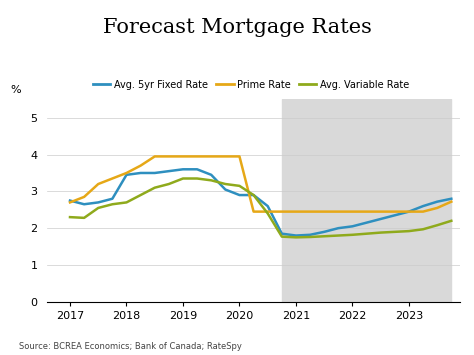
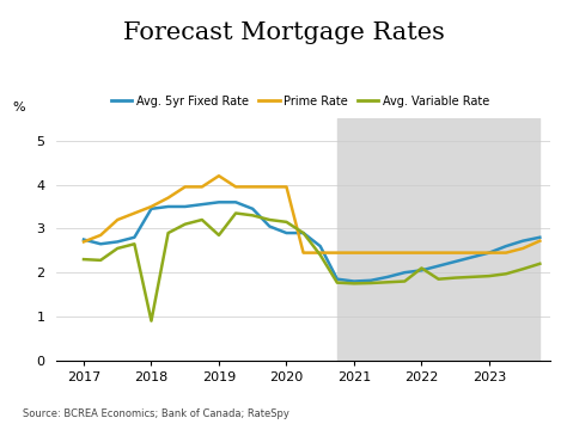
Avg. Variable Rate/2018: 2.70 -> 0.90
Prime Rate/2019: 3.95 -> 4.20
Avg. Variable Rate/2019: 3.35 -> 2.85
Avg. Variable Rate/2022: 1.82 -> 2.10
